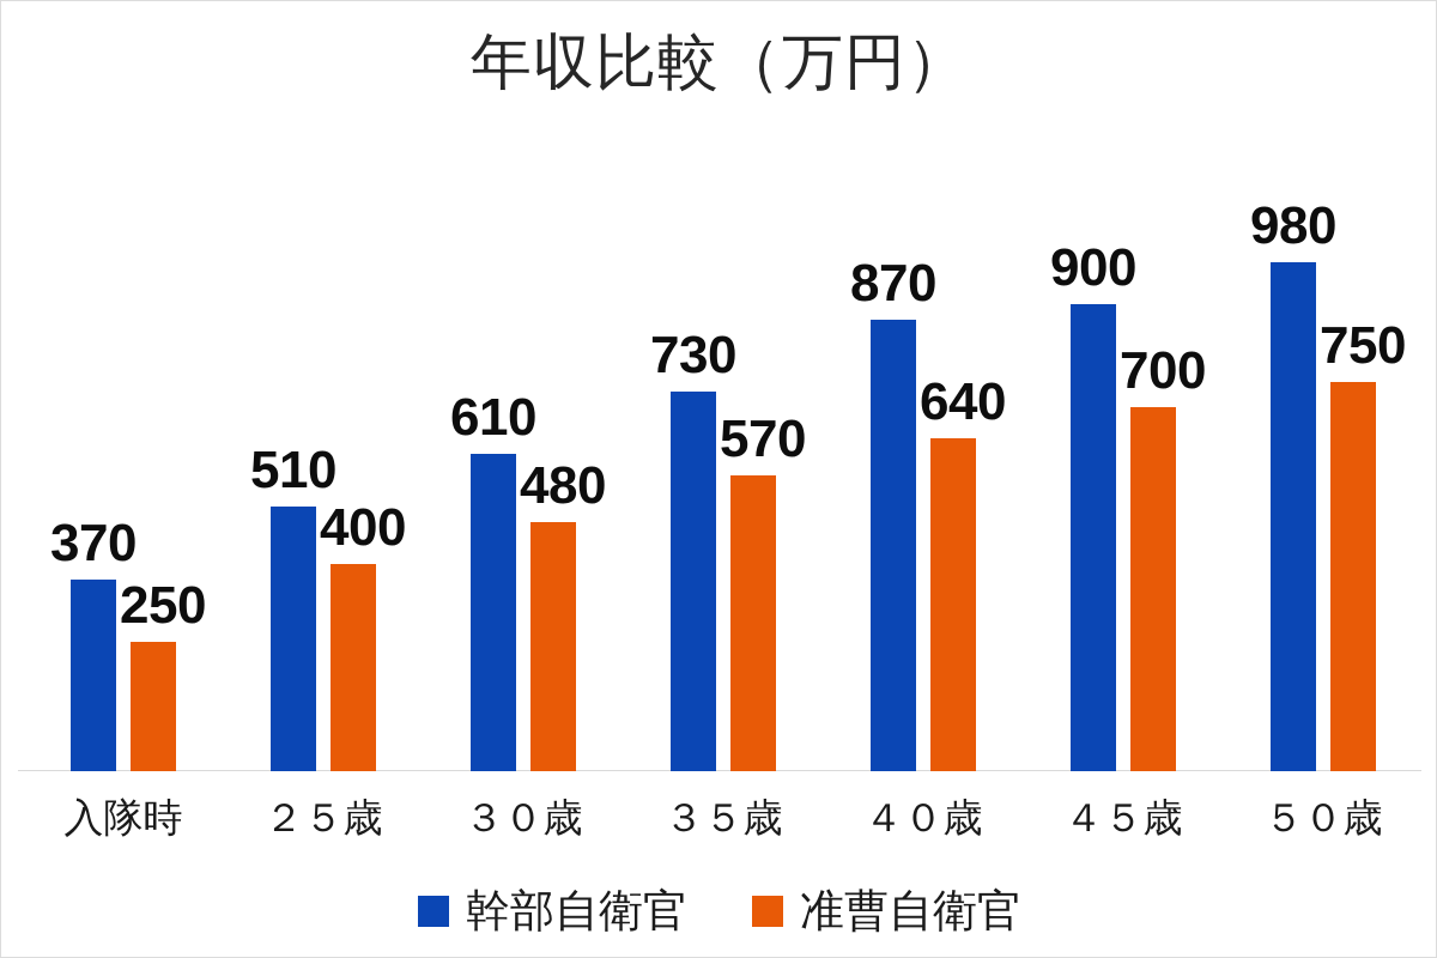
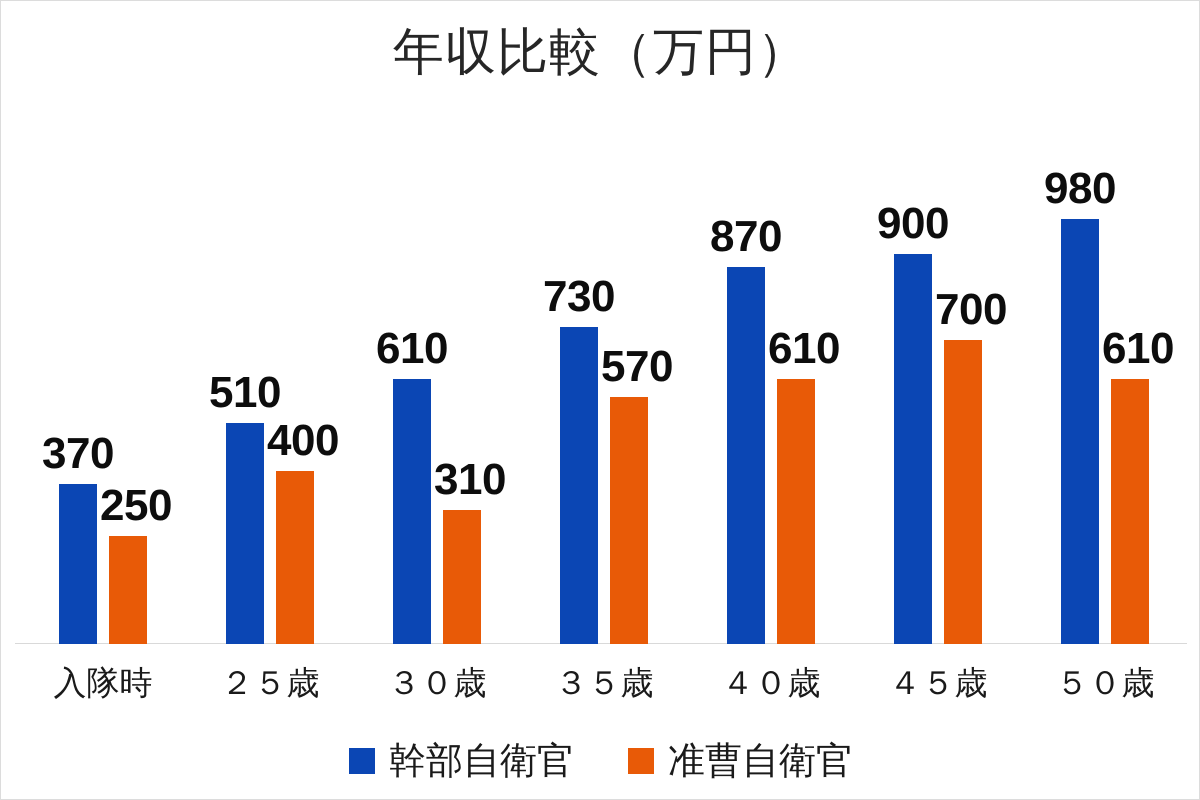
准曹自衛官/３０歳: 480 -> 310
准曹自衛官/４０歳: 640 -> 610
准曹自衛官/５０歳: 750 -> 610
